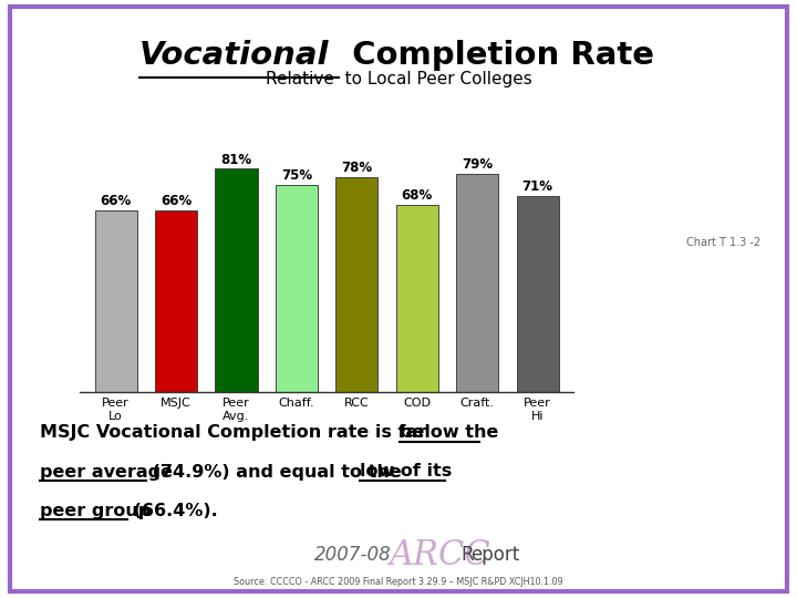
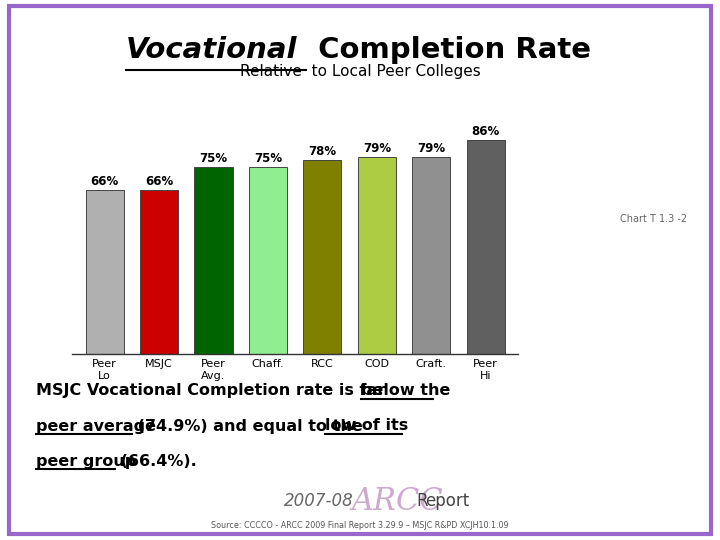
Peer Avg.: 81% -> 75%
COD: 68% -> 79%
Peer Hi: 71% -> 86%
